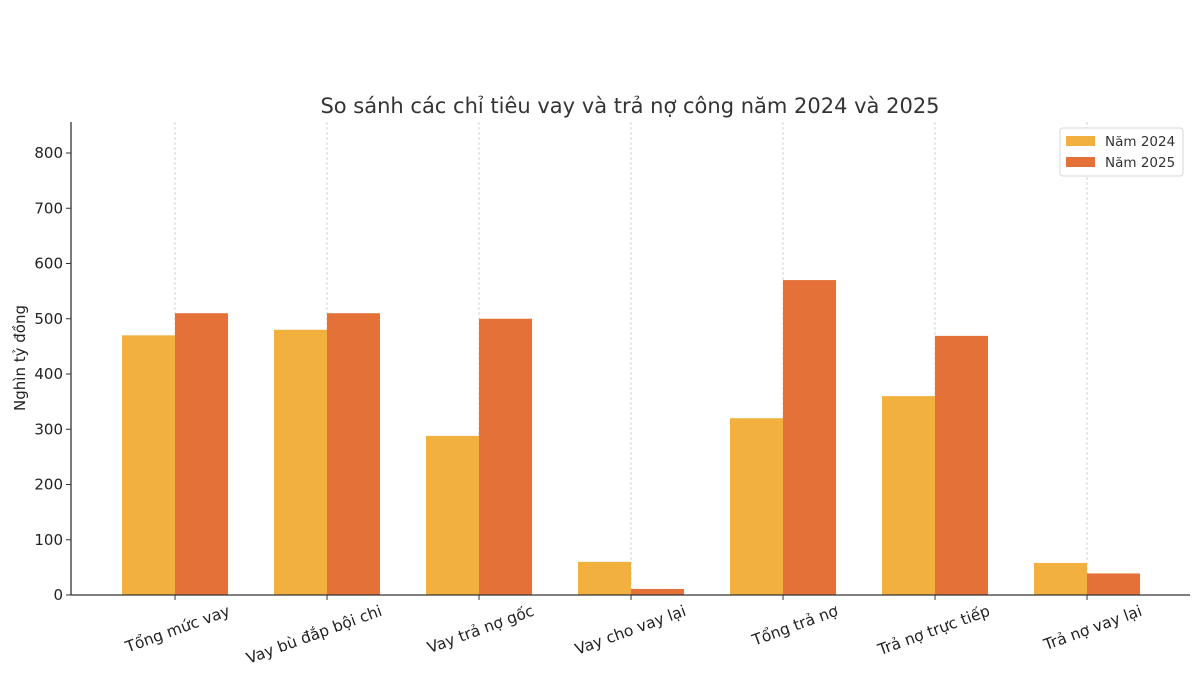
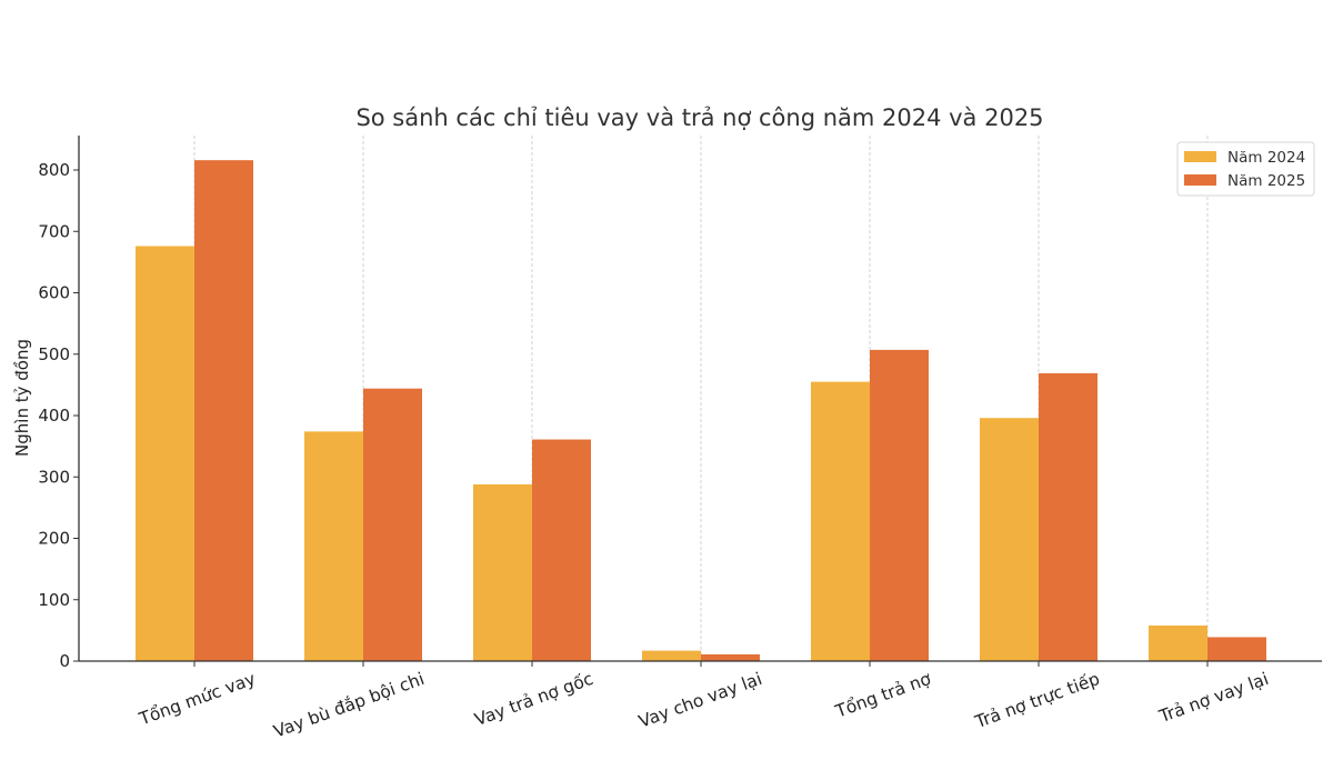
Năm 2024/Tổng mức vay: 470 -> 680
Năm 2025/Tổng mức vay: 510 -> 820
Năm 2024/Vay bù đắp bội chi: 480 -> 370
Năm 2025/Vay bù đắp bội chi: 510 -> 440
Năm 2025/Vay trả nợ gốc: 500 -> 360
Năm 2024/Vay cho vay lại: 60 -> 20
Năm 2024/Tổng trả nợ: 320 -> 460
Năm 2025/Tổng trả nợ: 570 -> 510
Năm 2024/Trả nợ trực tiếp: 360 -> 400
